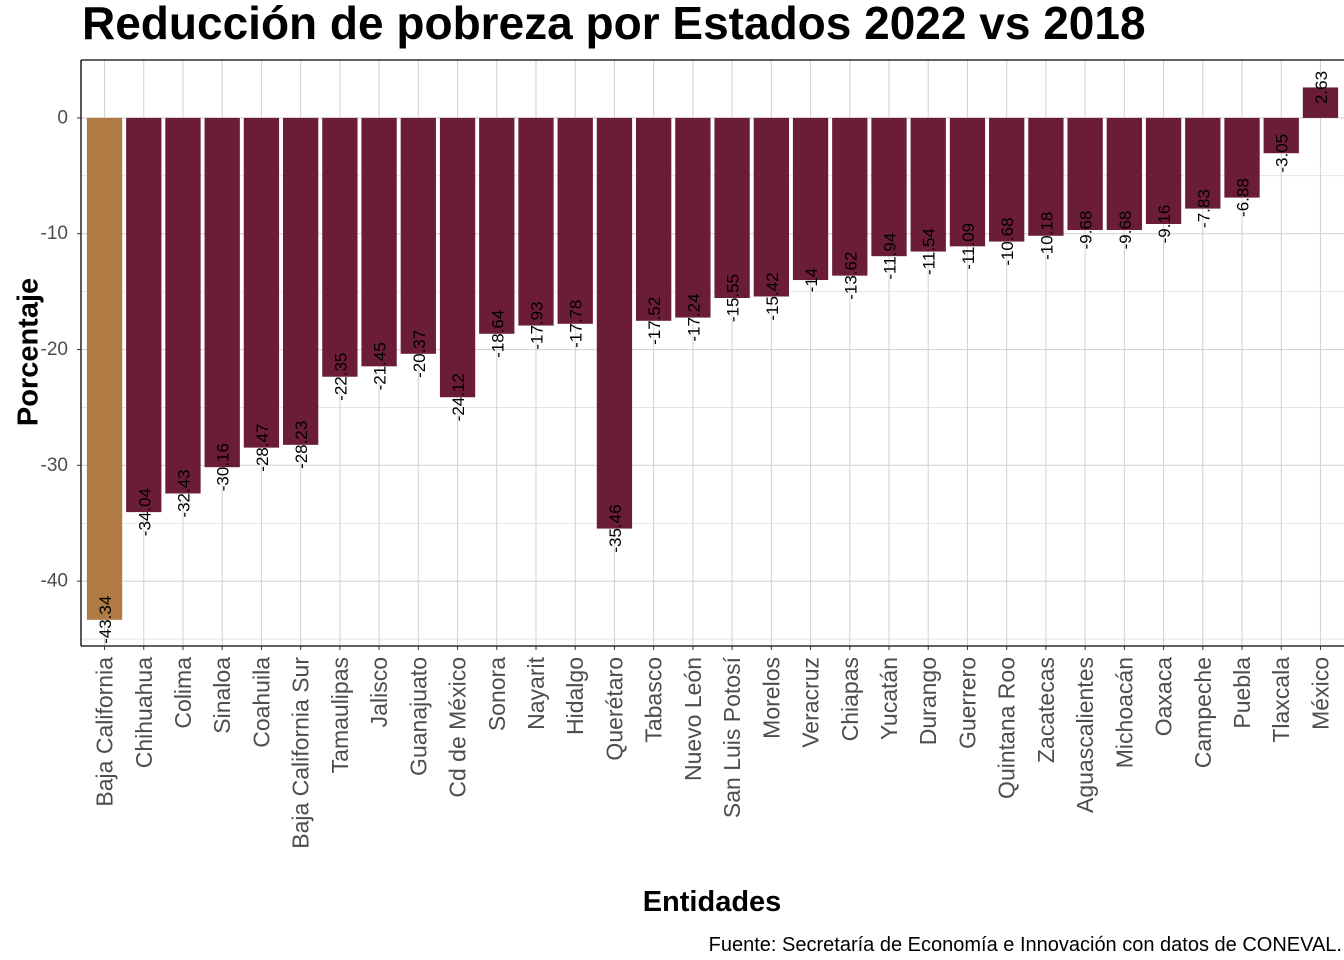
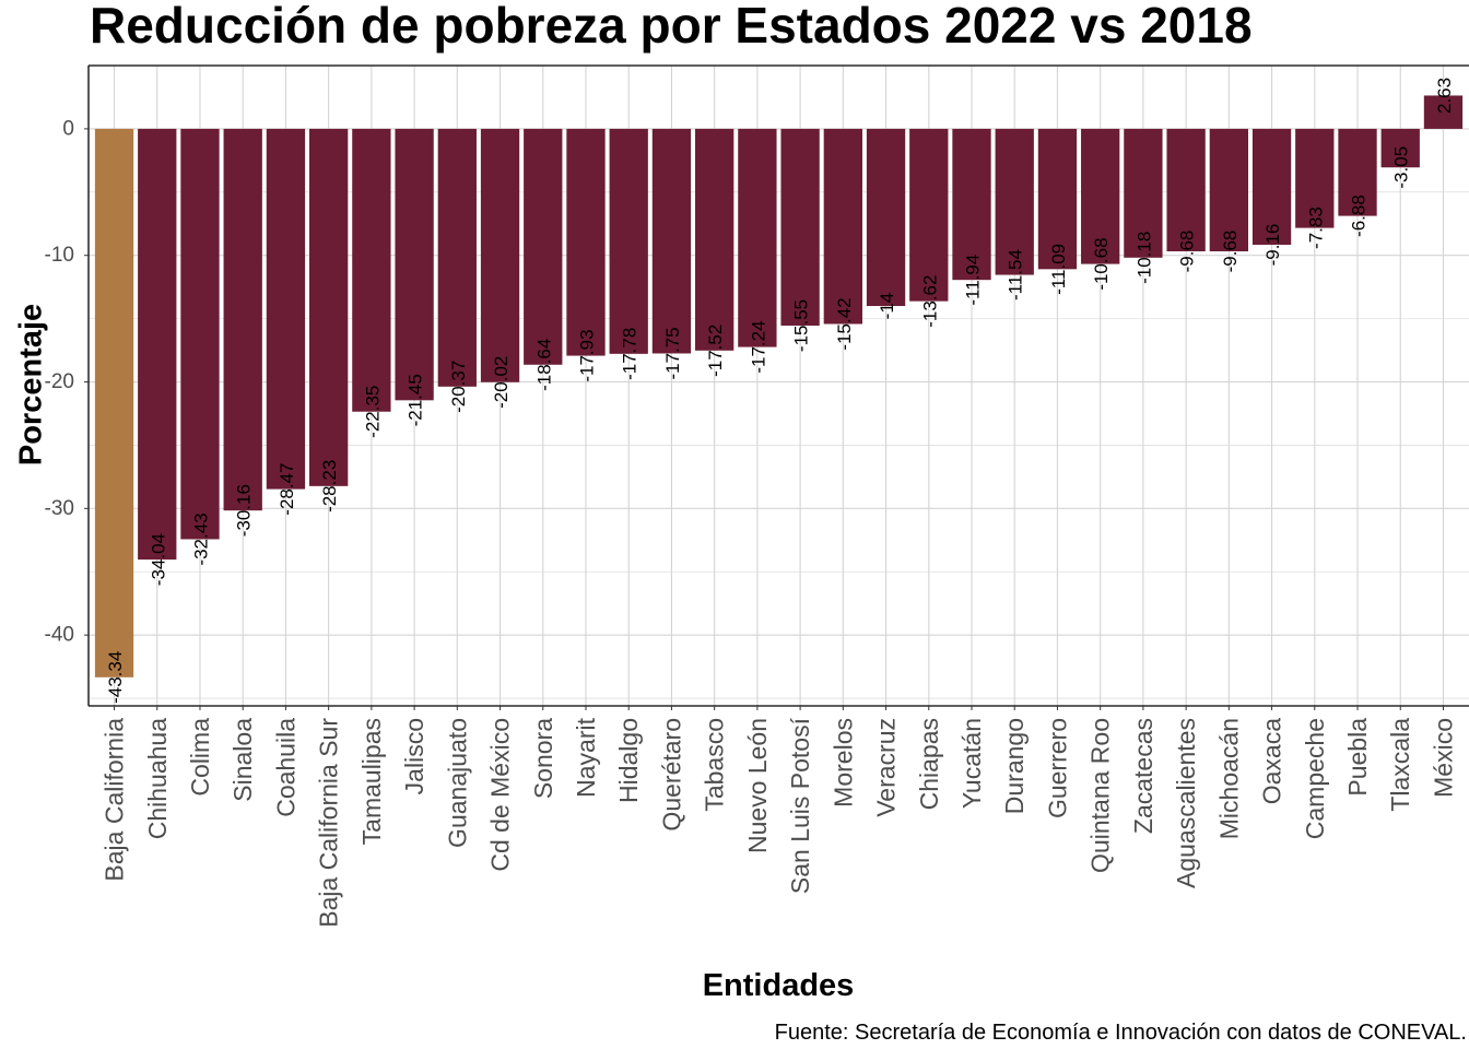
Cd de México: -24.12 -> -20.02
Querétaro: -35.46 -> -17.75
